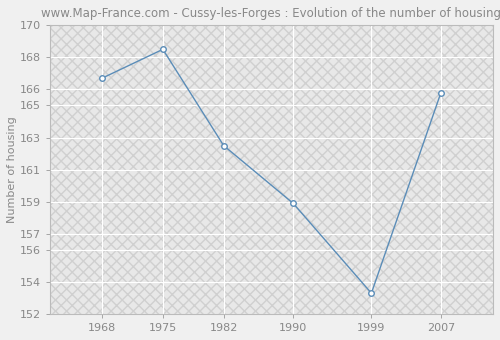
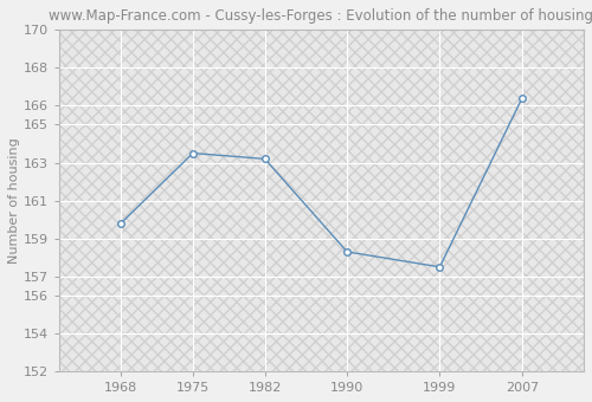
1968: 166.7 -> 159.8
1975: 168.5 -> 163.5
1982: 162.5 -> 163.2
1990: 158.9 -> 158.3
1999: 153.3 -> 157.5
2007: 165.8 -> 166.4
